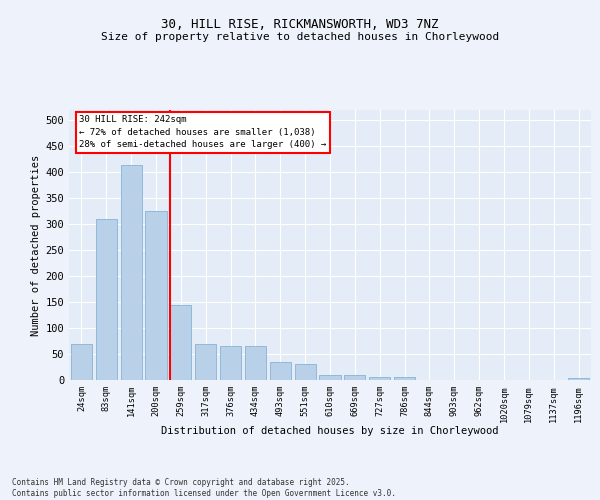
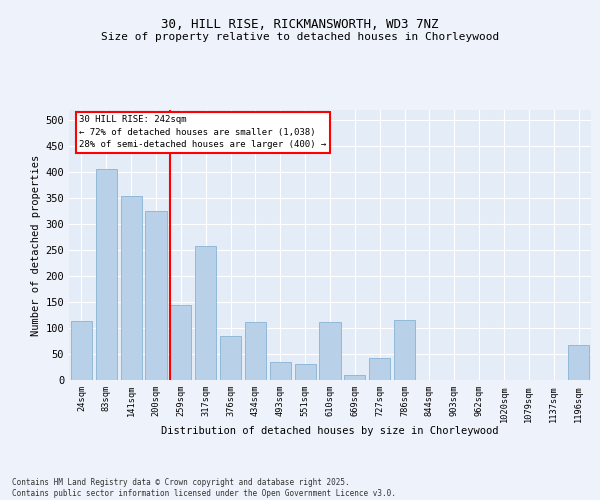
24sqm: 70 -> 114
83sqm: 310 -> 406
141sqm: 415 -> 354
317sqm: 70 -> 258
376sqm: 65 -> 84
434sqm: 65 -> 112
610sqm: 10 -> 112
727sqm: 5 -> 42
786sqm: 5 -> 116
1196sqm: 3 -> 68
